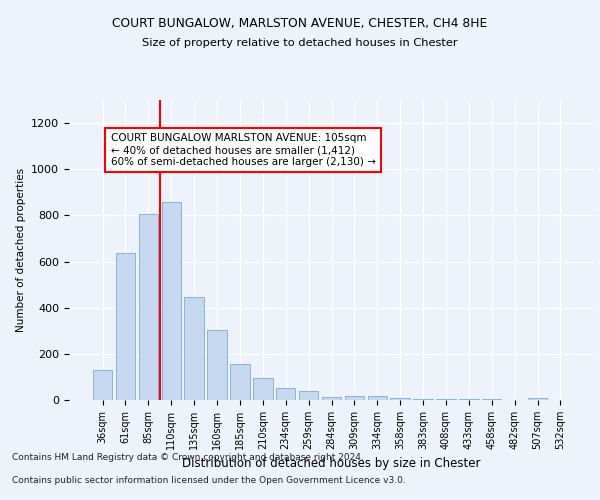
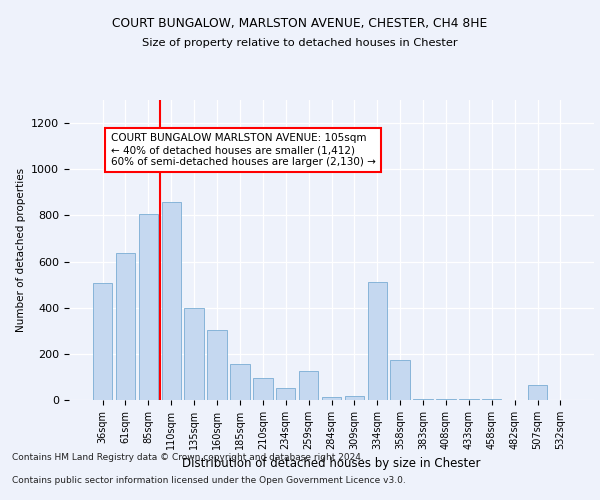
36sqm: 130 -> 505
135sqm: 445 -> 400
259sqm: 37 -> 125
334sqm: 18 -> 510
358sqm: 10 -> 175
507sqm: 10 -> 65
